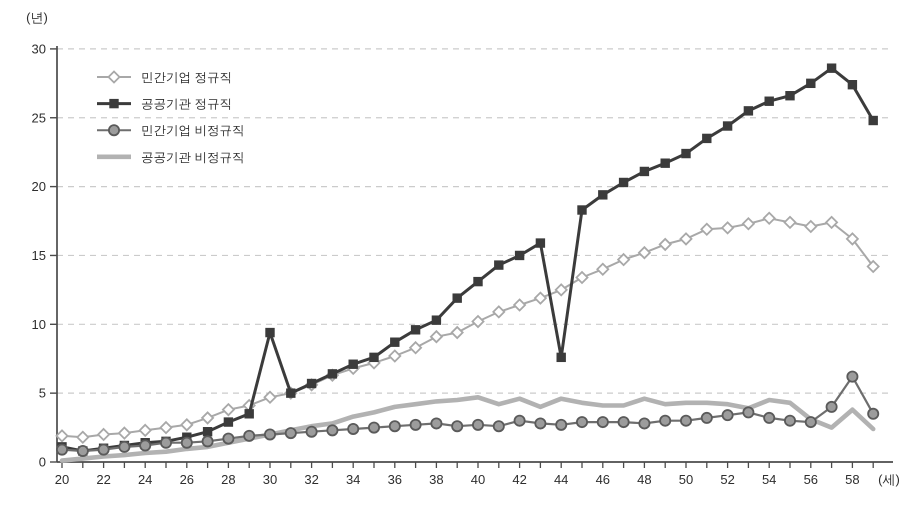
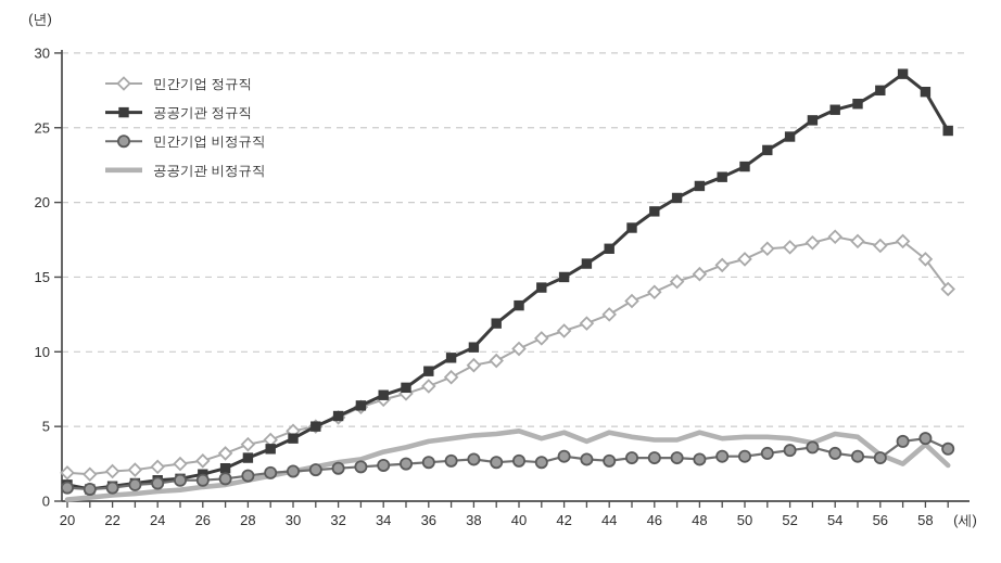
공공기관 정규직/30: 9.4 -> 4.2
공공기관 정규직/44: 7.6 -> 16.9
민간기업 비정규직/58: 6.2 -> 4.2
